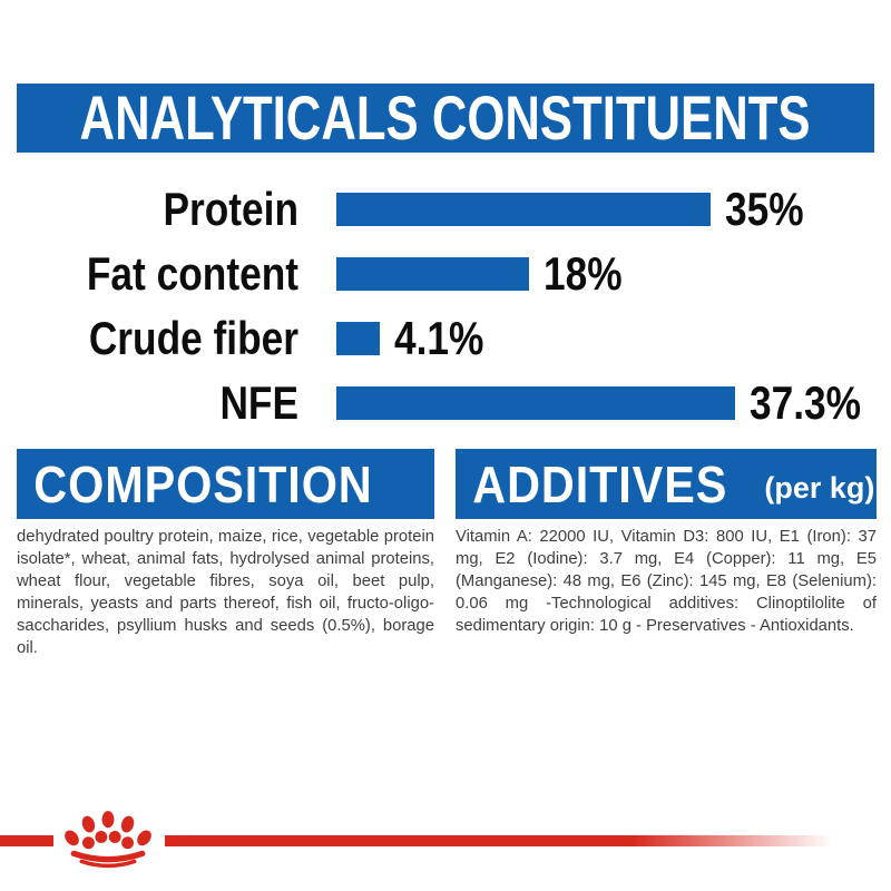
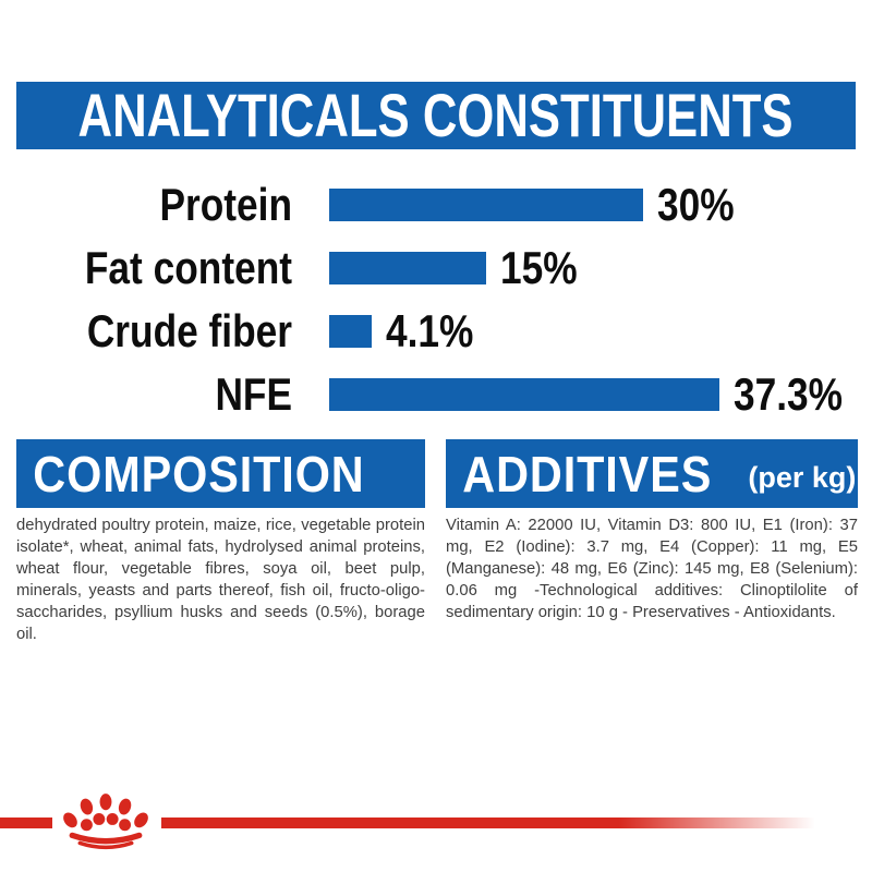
Protein: 35% -> 30%
Fat content: 18% -> 15%
